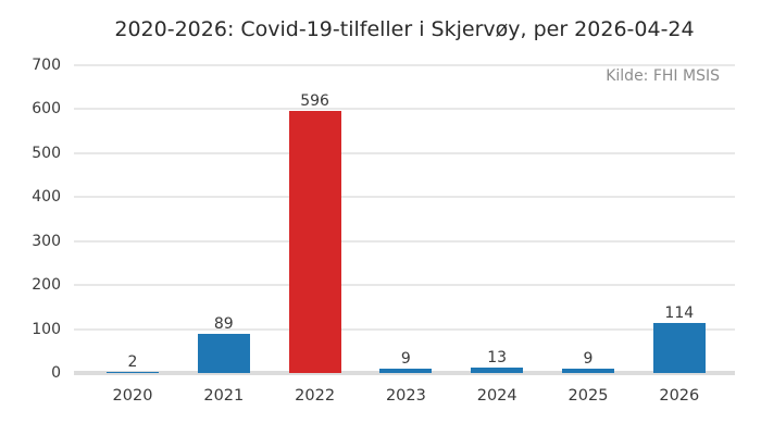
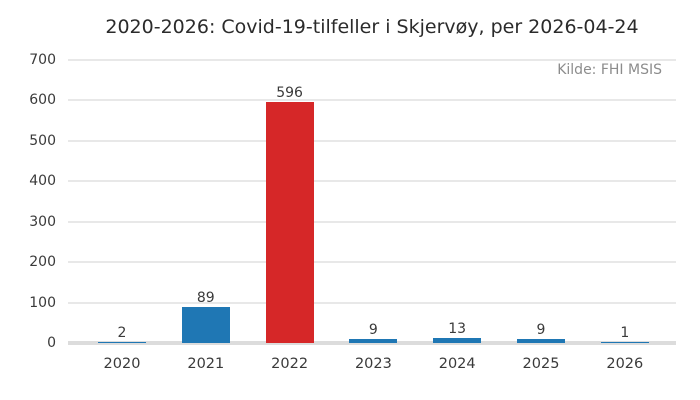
2026: 114 -> 1
